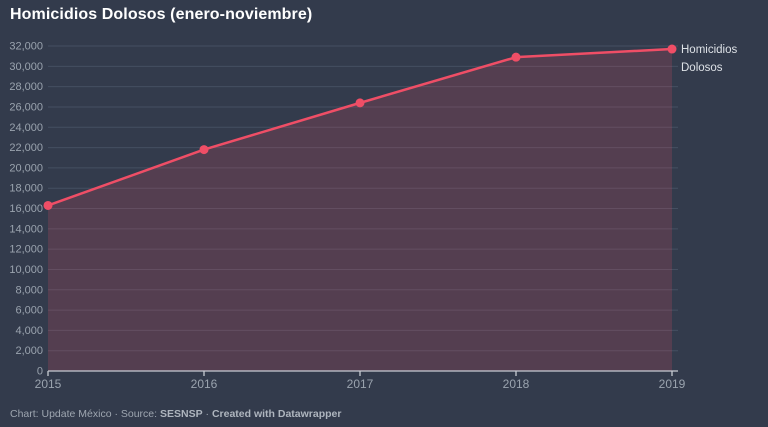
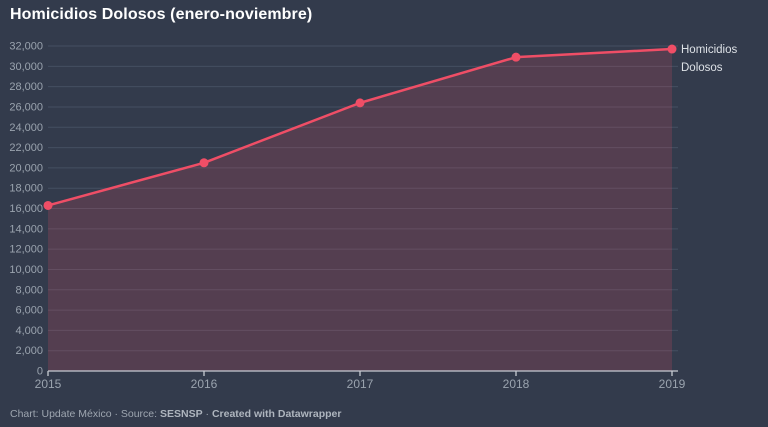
2016: 21800 -> 20500
